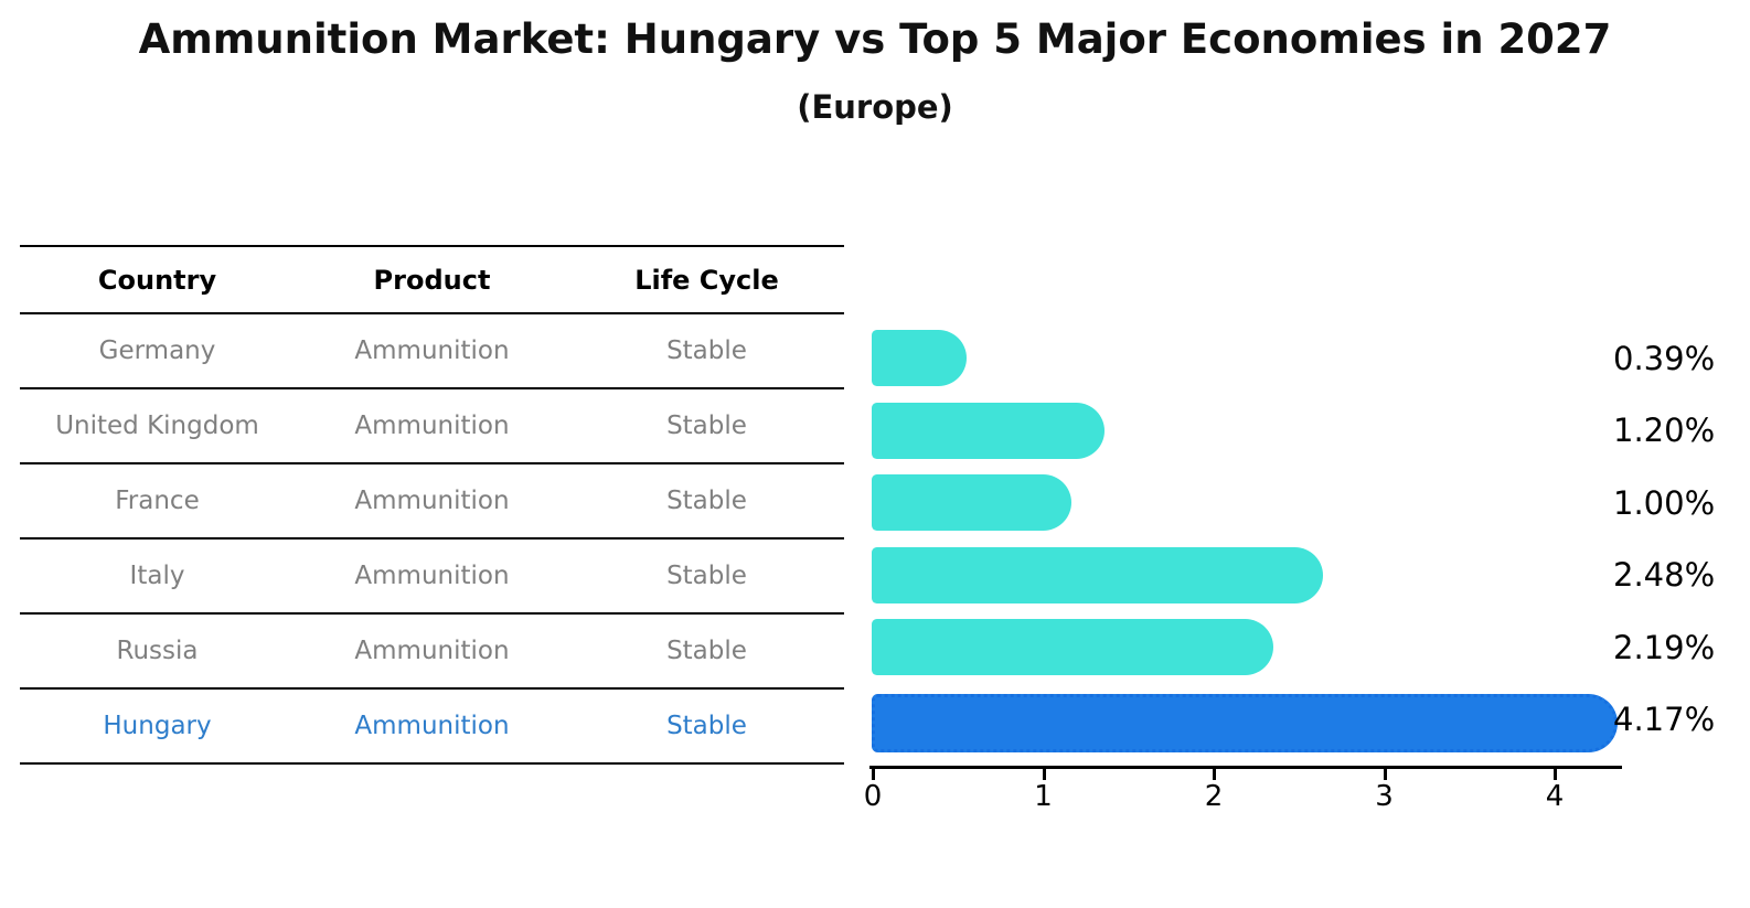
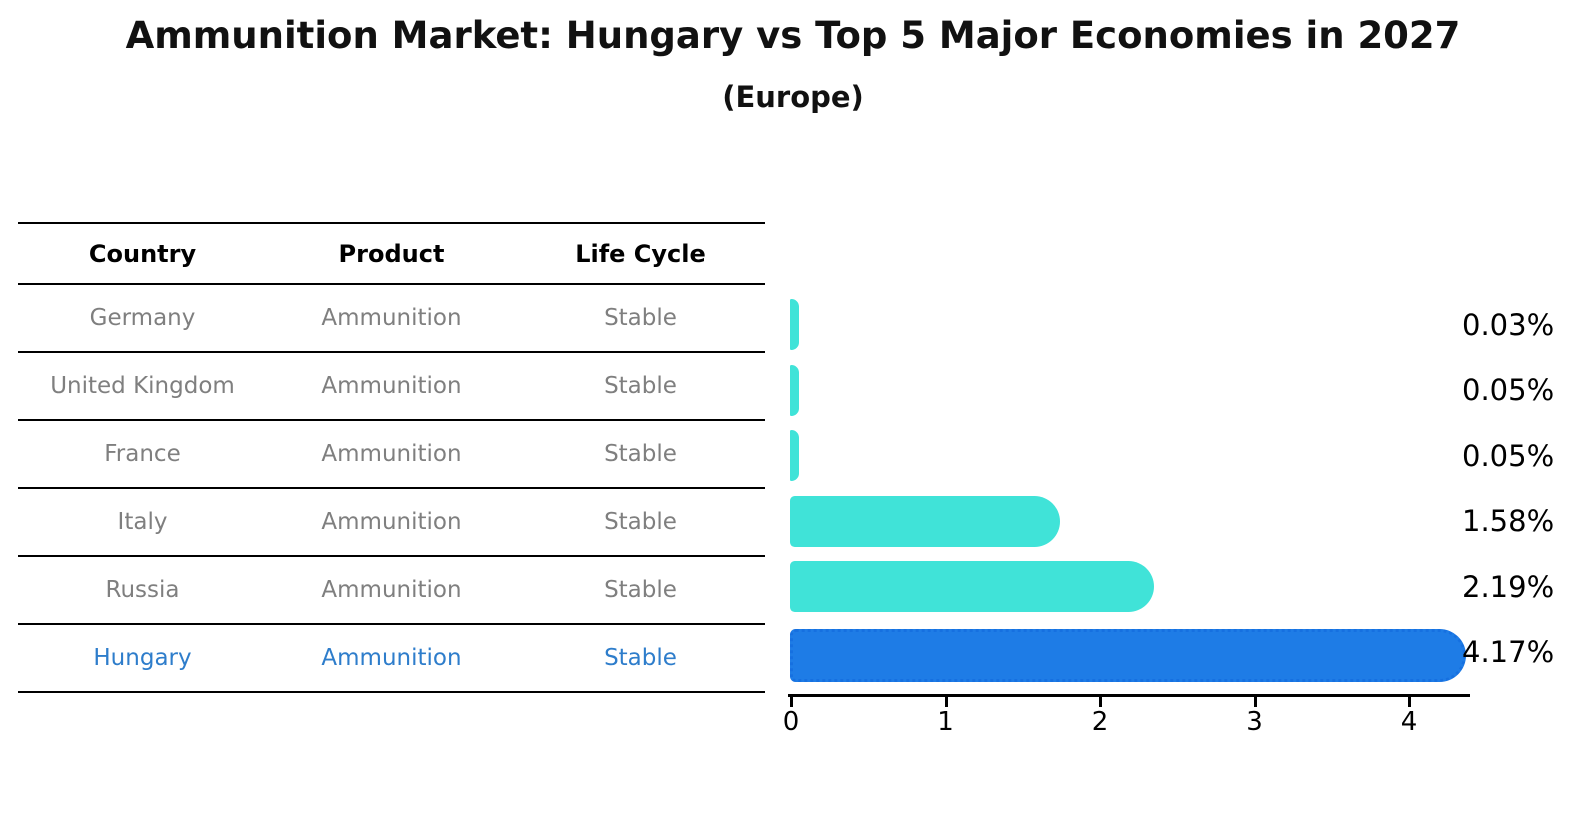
Germany: 0.39% -> 0.03%
United Kingdom: 1.20% -> 0.05%
France: 1.00% -> 0.05%
Italy: 2.48% -> 1.58%
